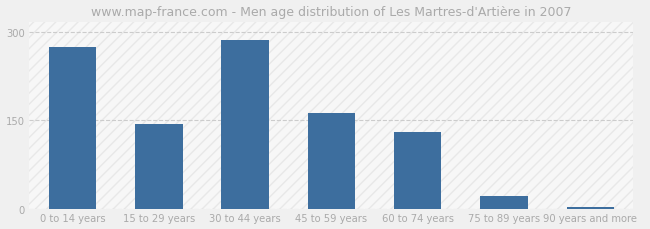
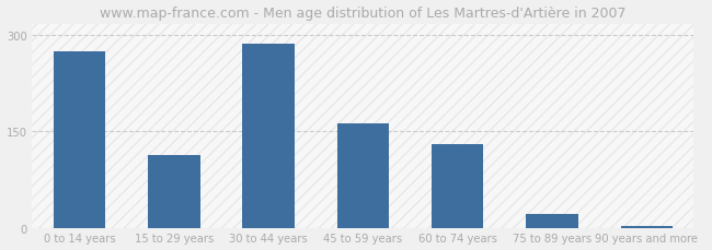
15 to 29 years: 143 -> 114
